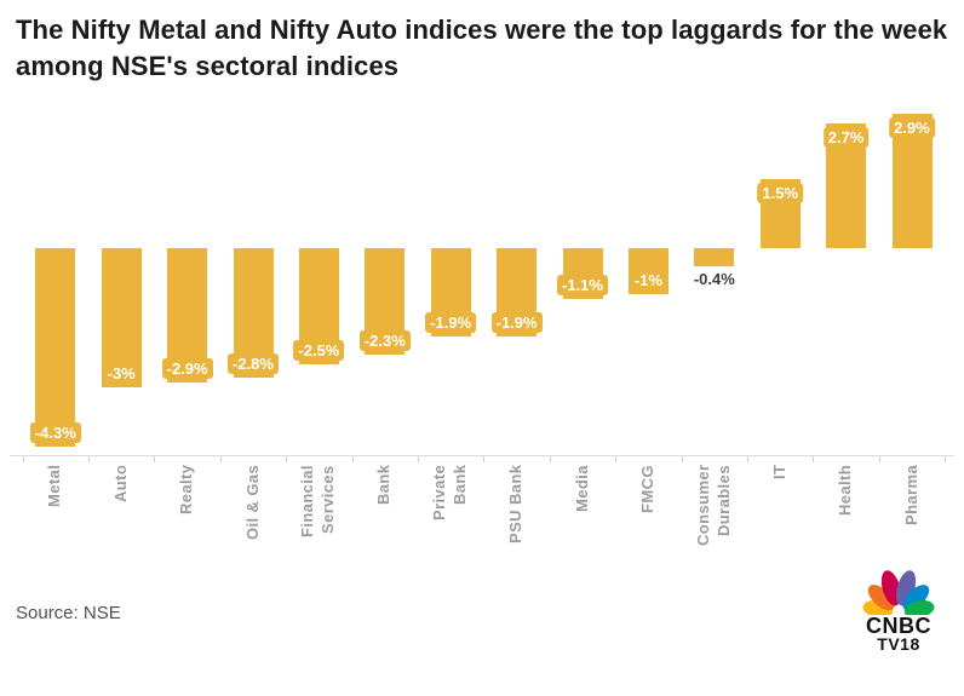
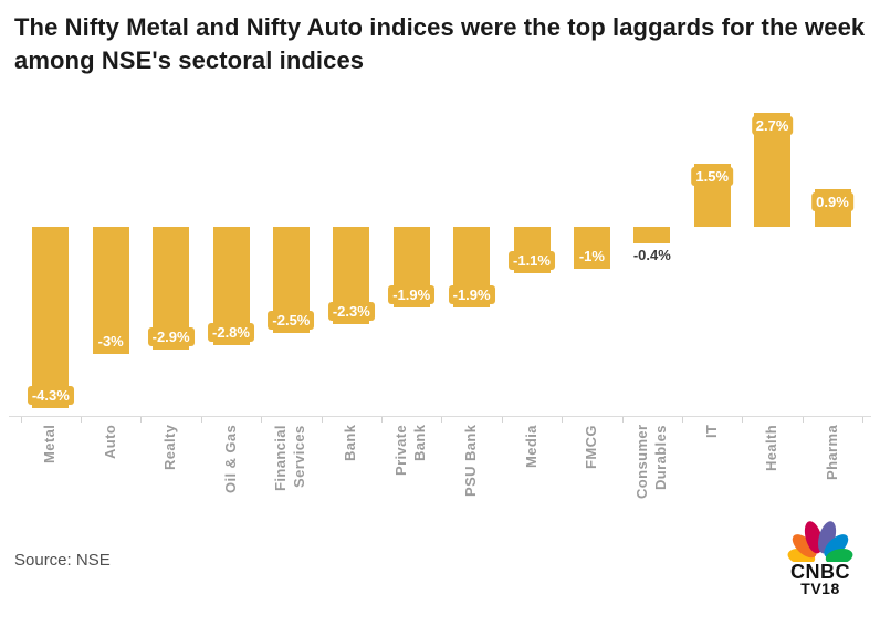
Pharma: 2.9% -> 0.9%
